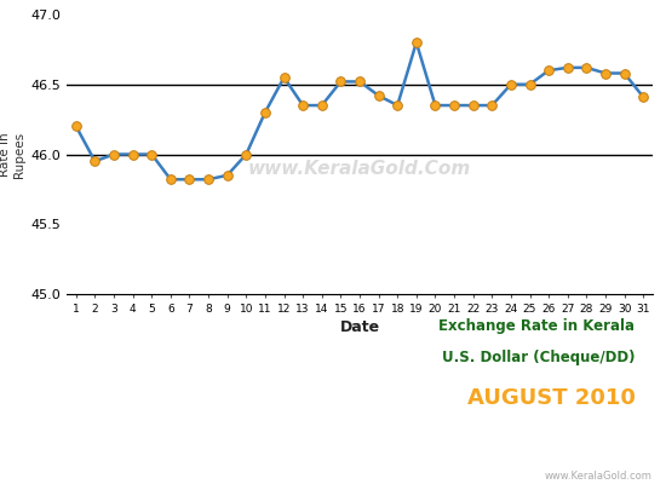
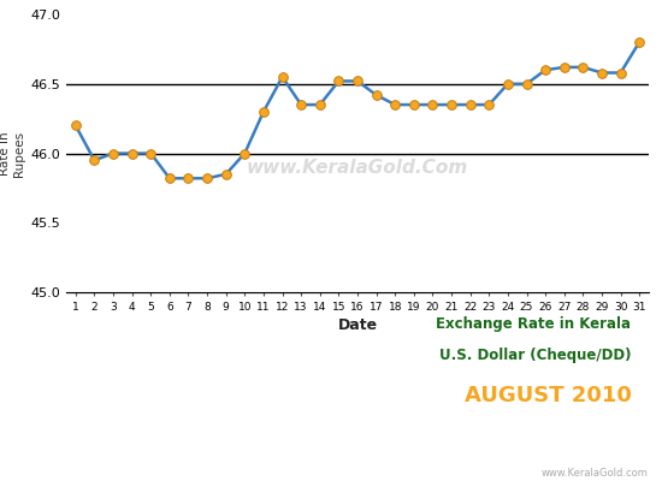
19: 46.80 -> 46.35
31: 46.41 -> 46.80
